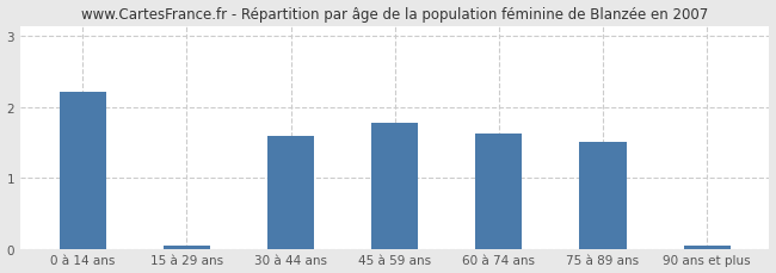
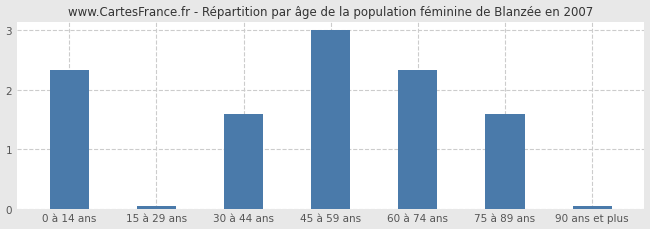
0 à 14 ans: 2.22 -> 2.33
45 à 59 ans: 1.78 -> 3.00
60 à 74 ans: 1.62 -> 2.33
75 à 89 ans: 1.50 -> 1.60
